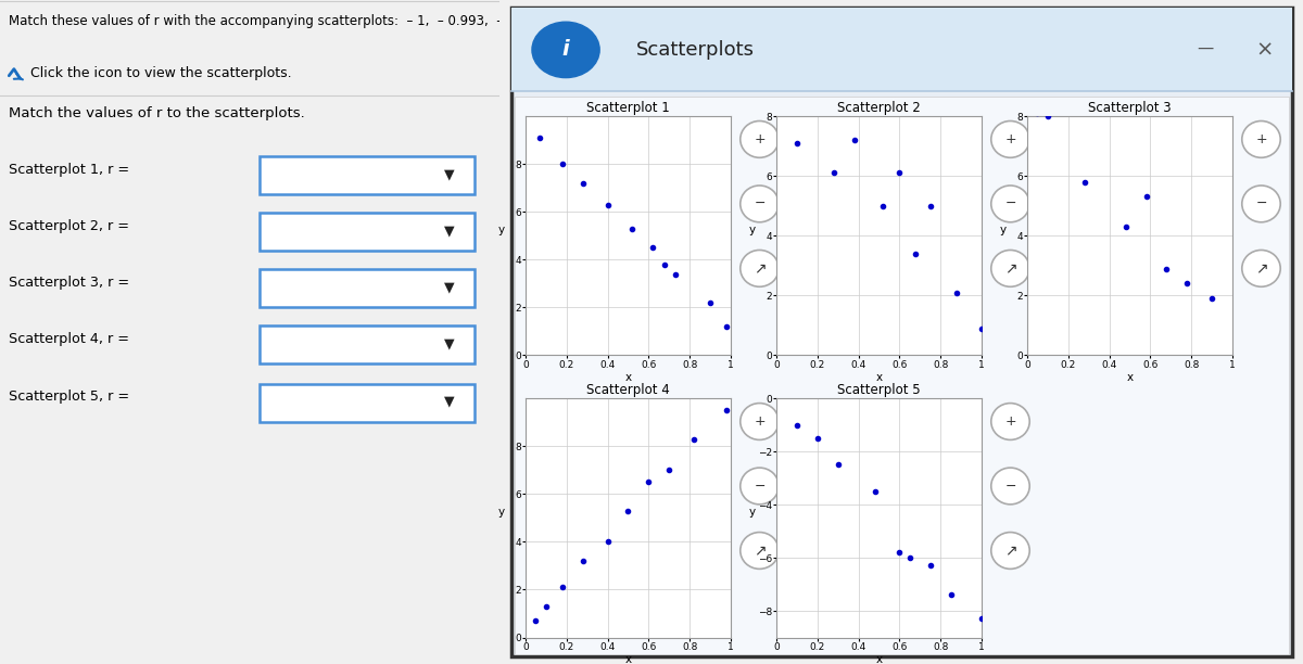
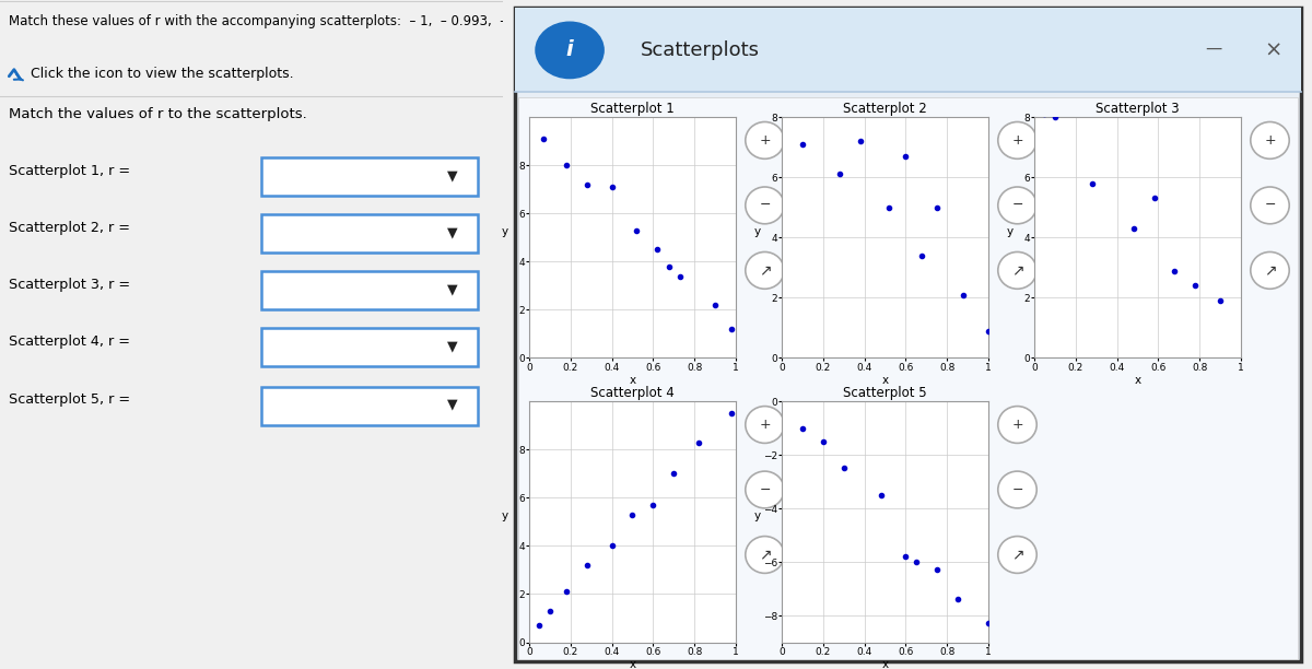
Scatterplot 1/0.4: 6.3 -> 7.1
Scatterplot 2/0.6: 6.1 -> 6.7
Scatterplot 4/0.6: 6.5 -> 5.7
